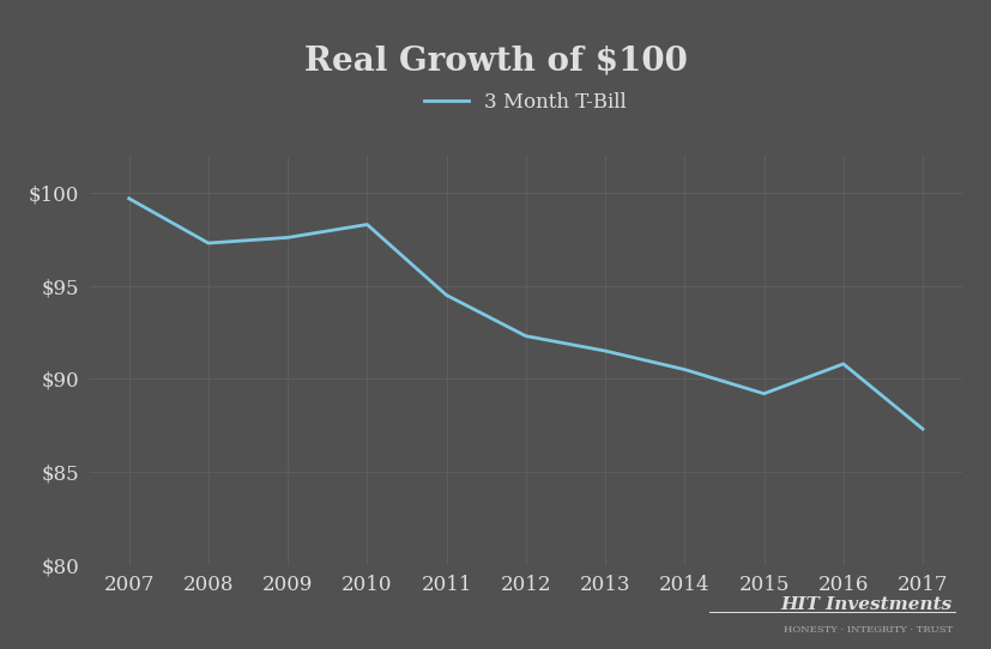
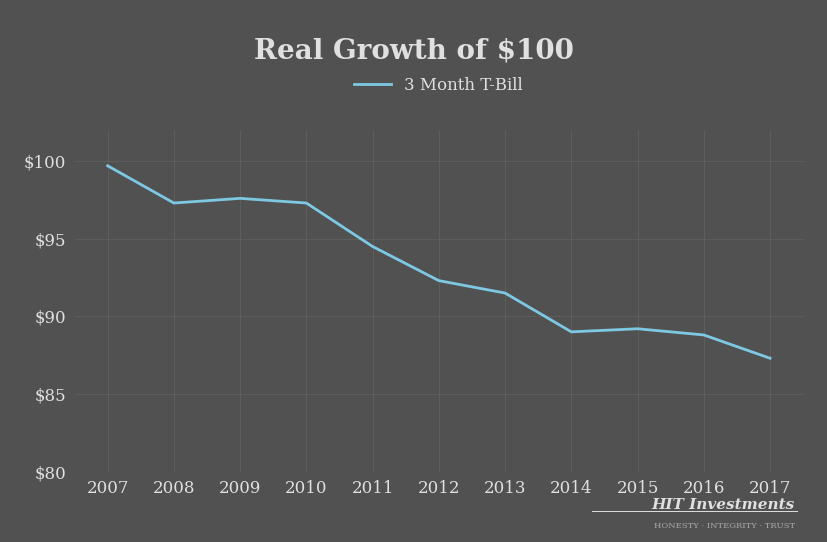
2010: $98.3 -> $97.3
2014: $90.5 -> $89.0
2016: $90.8 -> $88.8
